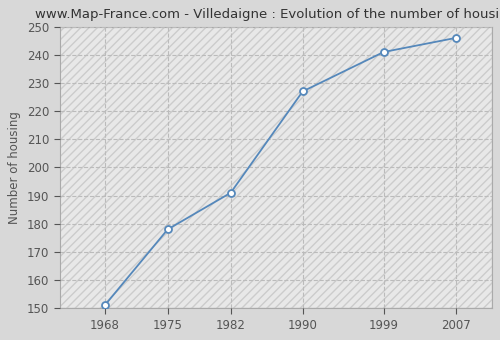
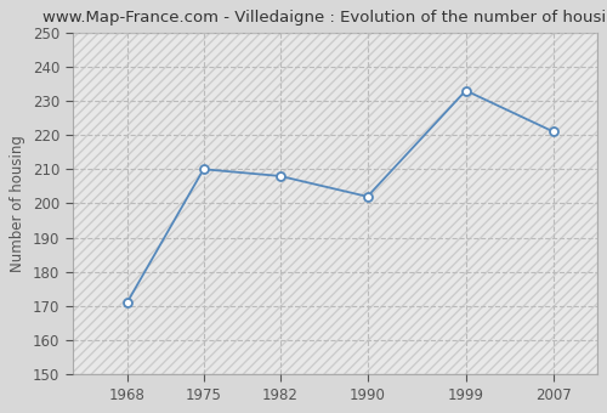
1968: 151 -> 171
1975: 178 -> 210
1982: 191 -> 208
1990: 227 -> 202
1999: 241 -> 233
2007: 246 -> 221
